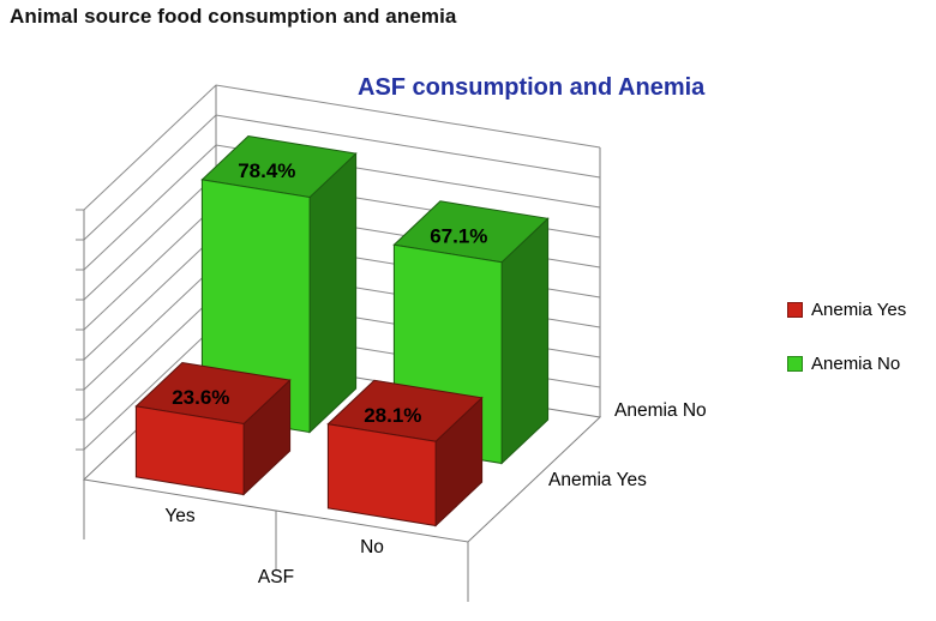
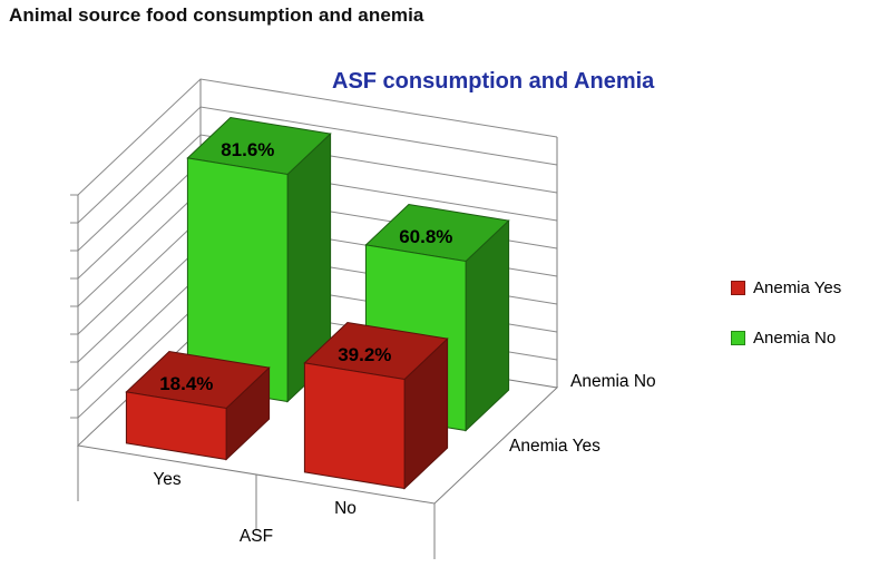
Anemia Yes/Yes: 23.6% -> 18.4%
Anemia No/Yes: 78.4% -> 81.6%
Anemia Yes/No: 28.1% -> 39.2%
Anemia No/No: 67.1% -> 60.8%
